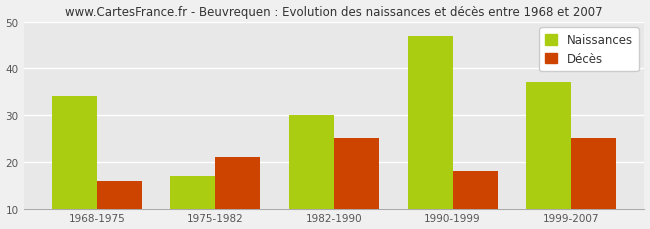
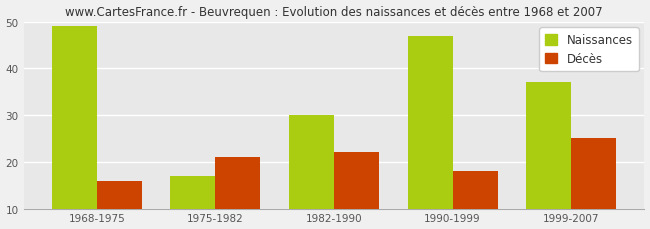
Naissances/1968-1975: 34 -> 49
Décès/1982-1990: 25 -> 22
